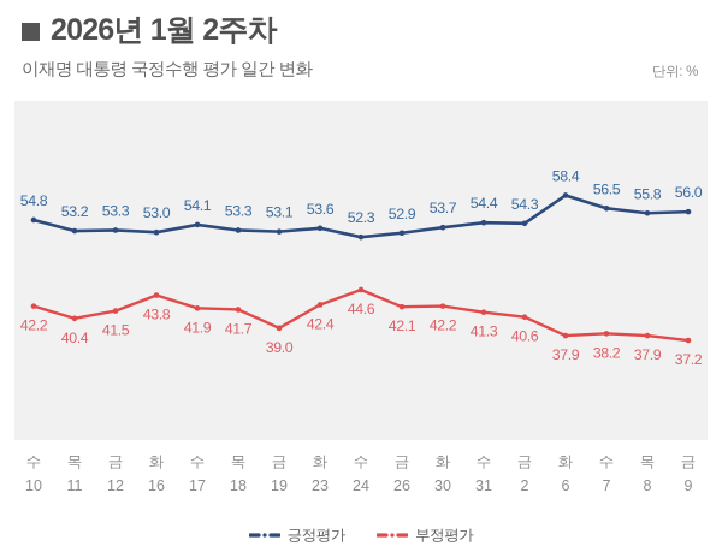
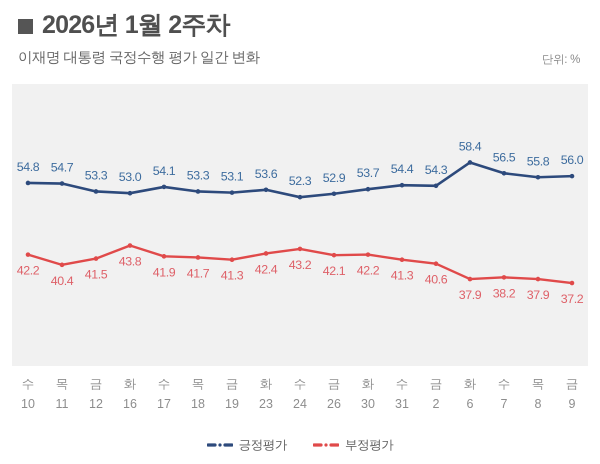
긍정평가/목 11: 53.2 -> 54.7
부정평가/금 19: 39.0 -> 41.3
부정평가/수 24: 44.6 -> 43.2
